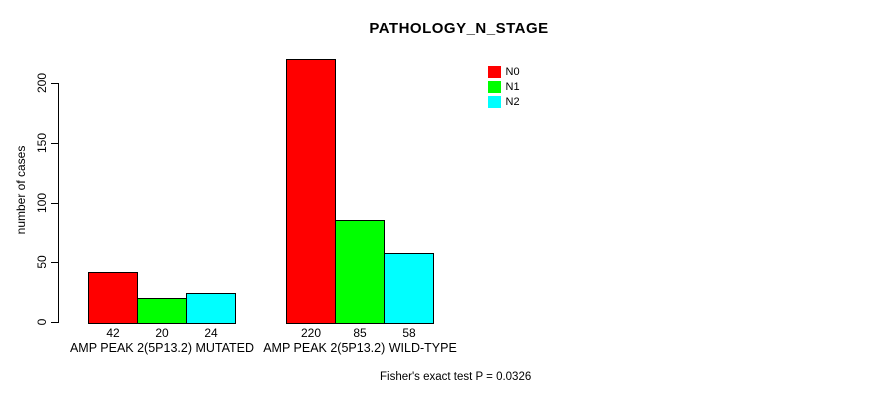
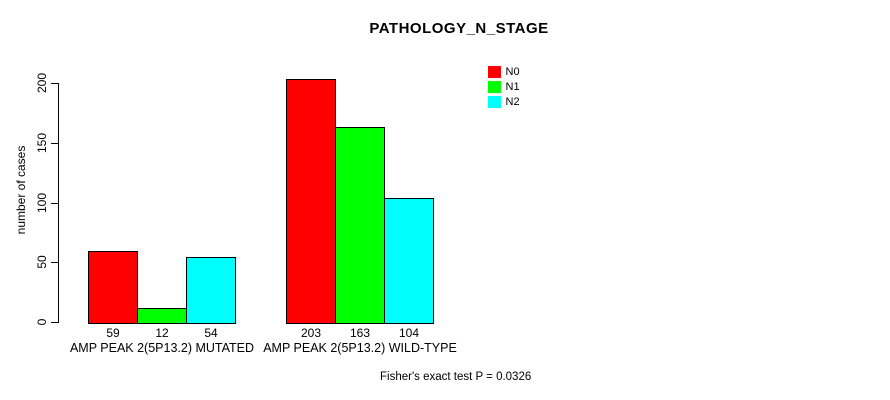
N0/AMP PEAK 2(5P13.2) MUTATED: 42 -> 59
N1/AMP PEAK 2(5P13.2) MUTATED: 20 -> 12
N2/AMP PEAK 2(5P13.2) MUTATED: 24 -> 54
N0/AMP PEAK 2(5P13.2) WILD-TYPE: 220 -> 203
N1/AMP PEAK 2(5P13.2) WILD-TYPE: 85 -> 163
N2/AMP PEAK 2(5P13.2) WILD-TYPE: 58 -> 104
